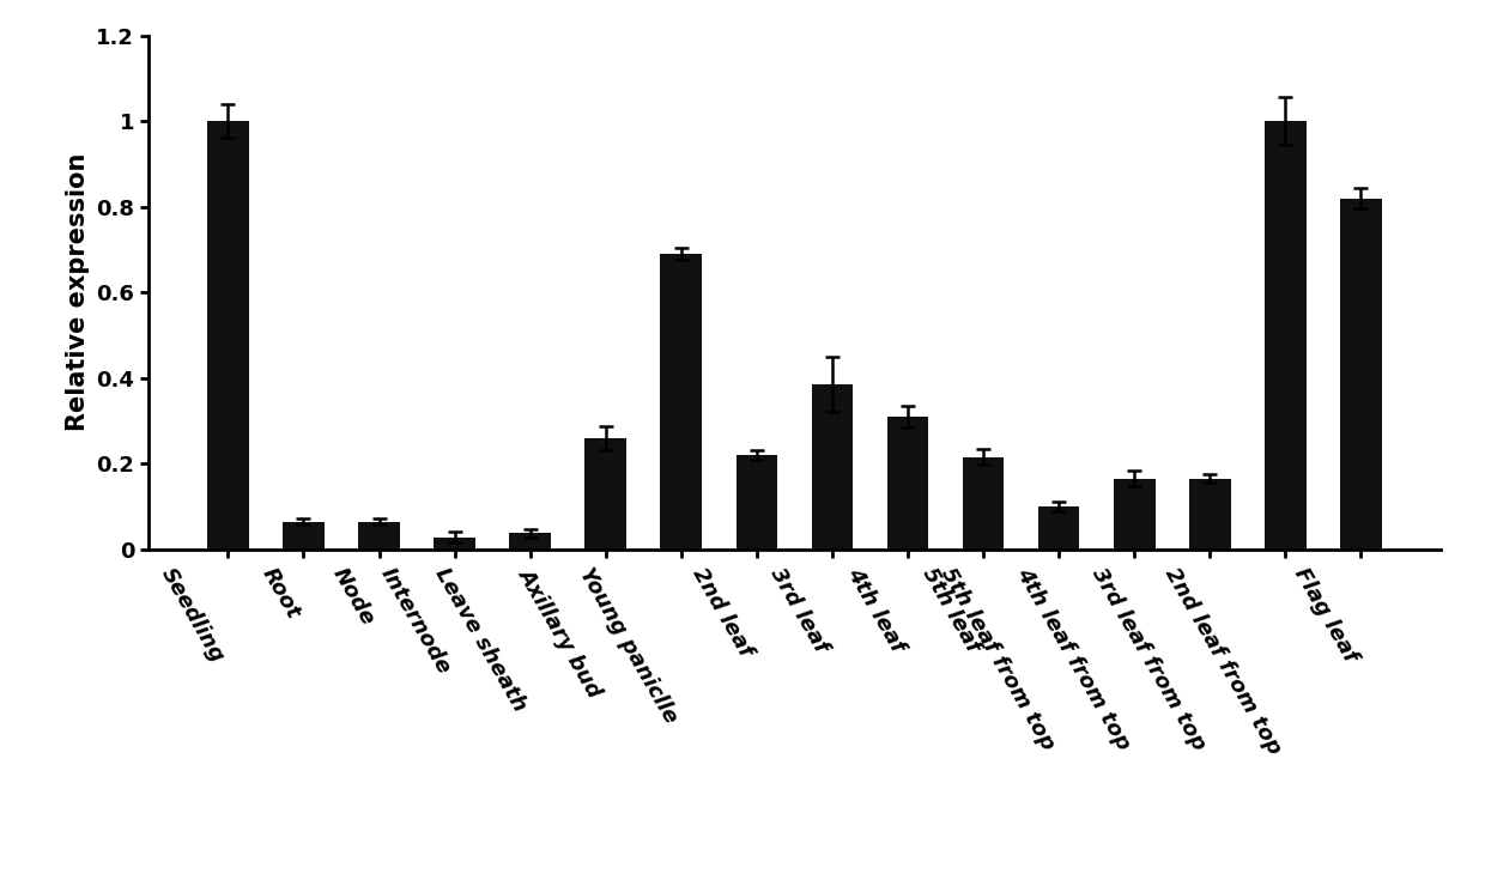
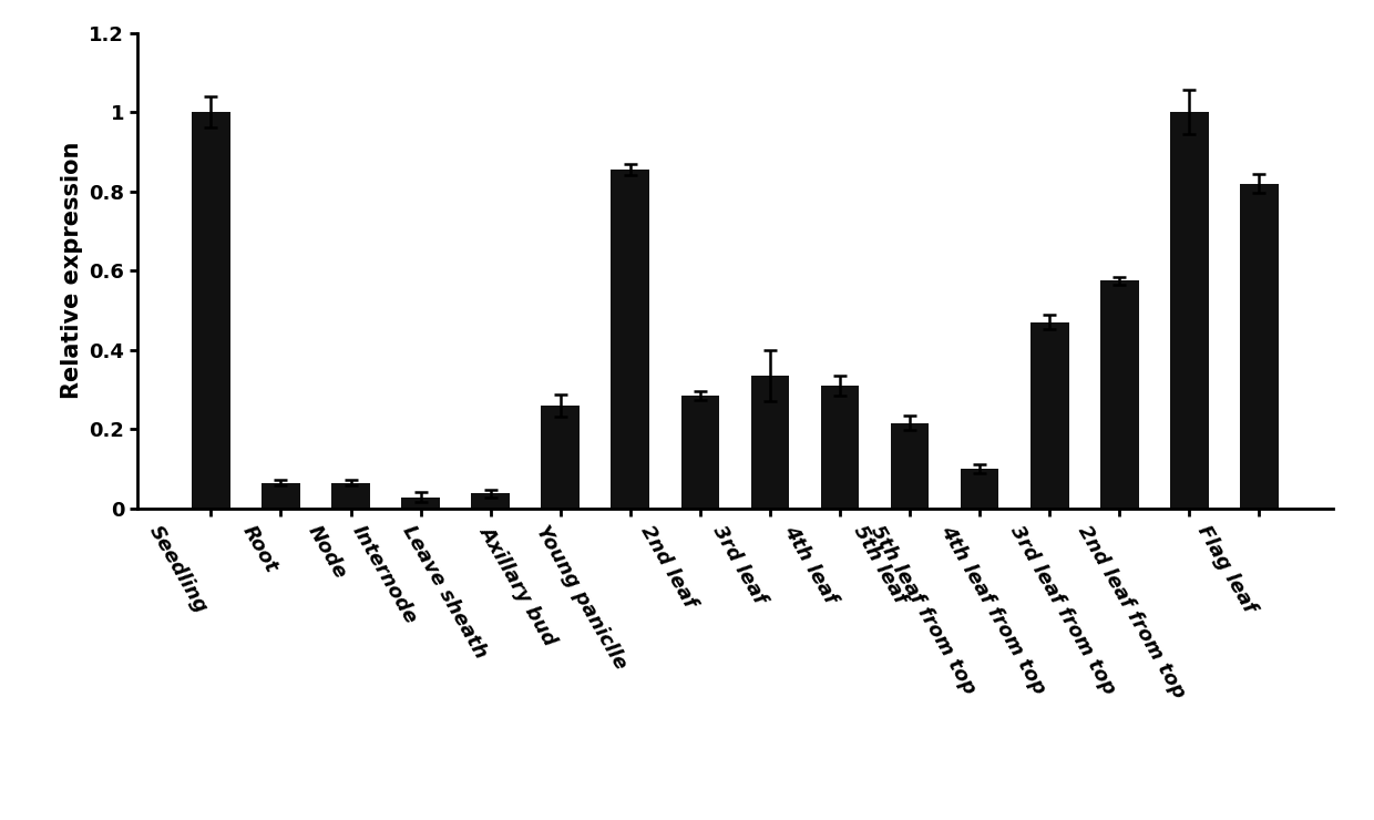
Young paniclle: 0.690 -> 0.855
2nd leaf: 0.220 -> 0.285
3rd leaf: 0.385 -> 0.335
4th leaf from top: 0.165 -> 0.470
3rd leaf from top: 0.165 -> 0.575
